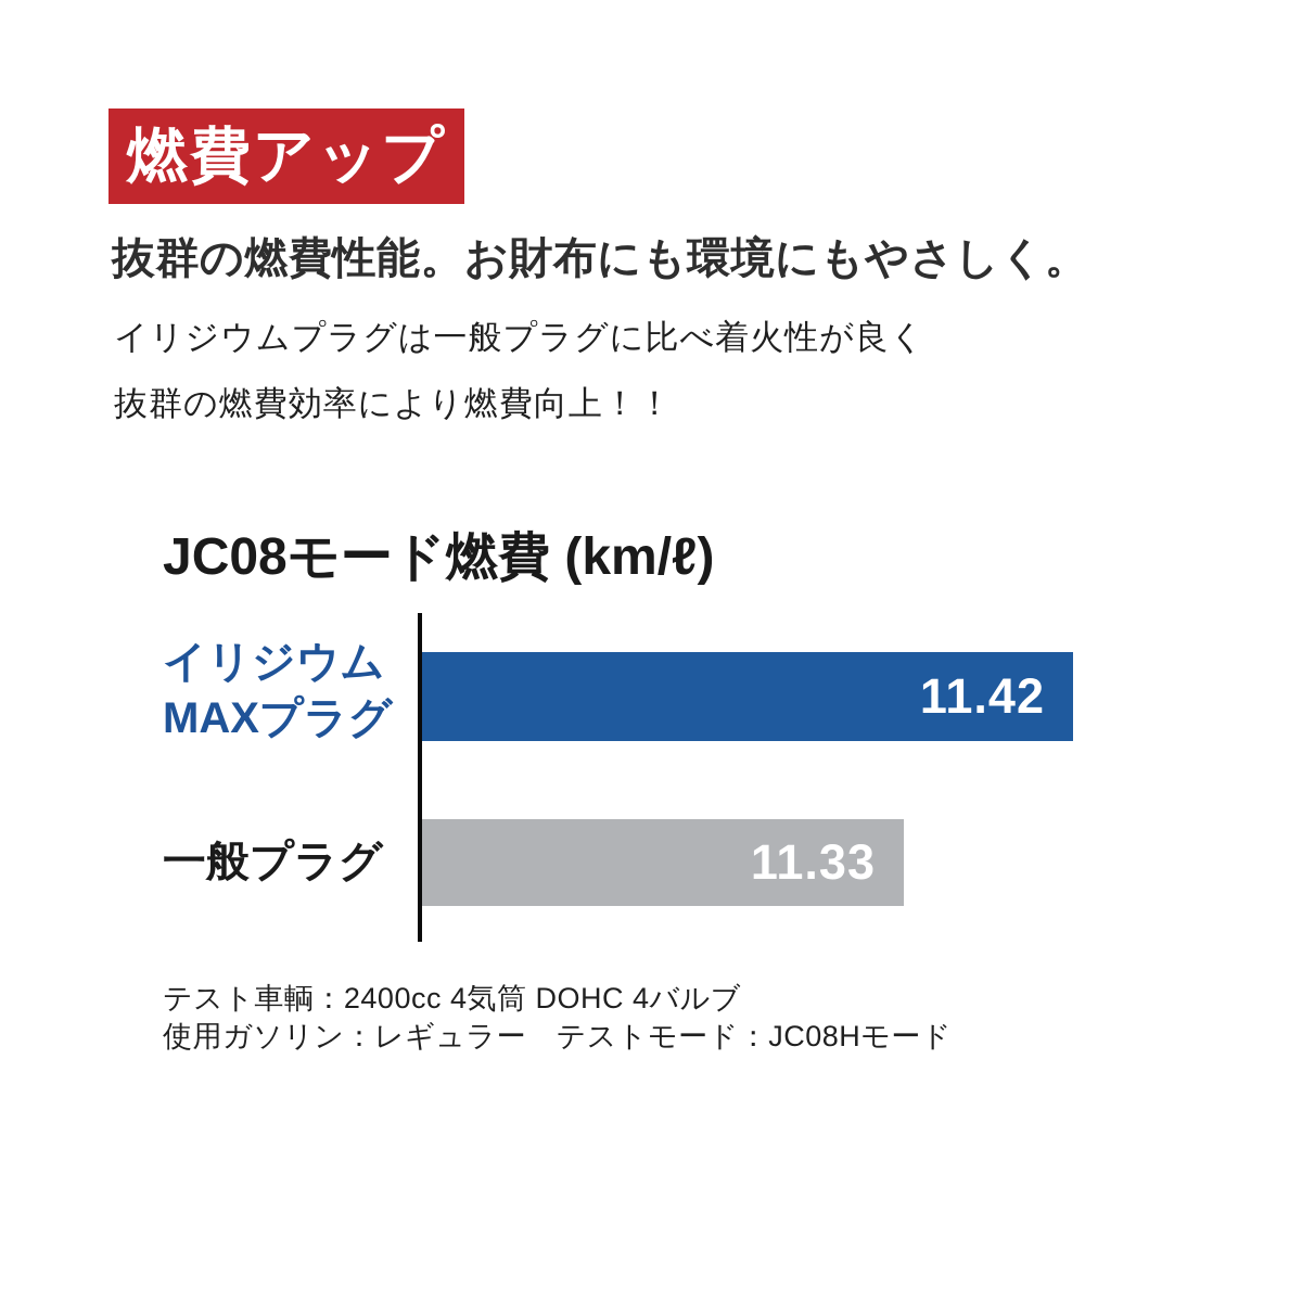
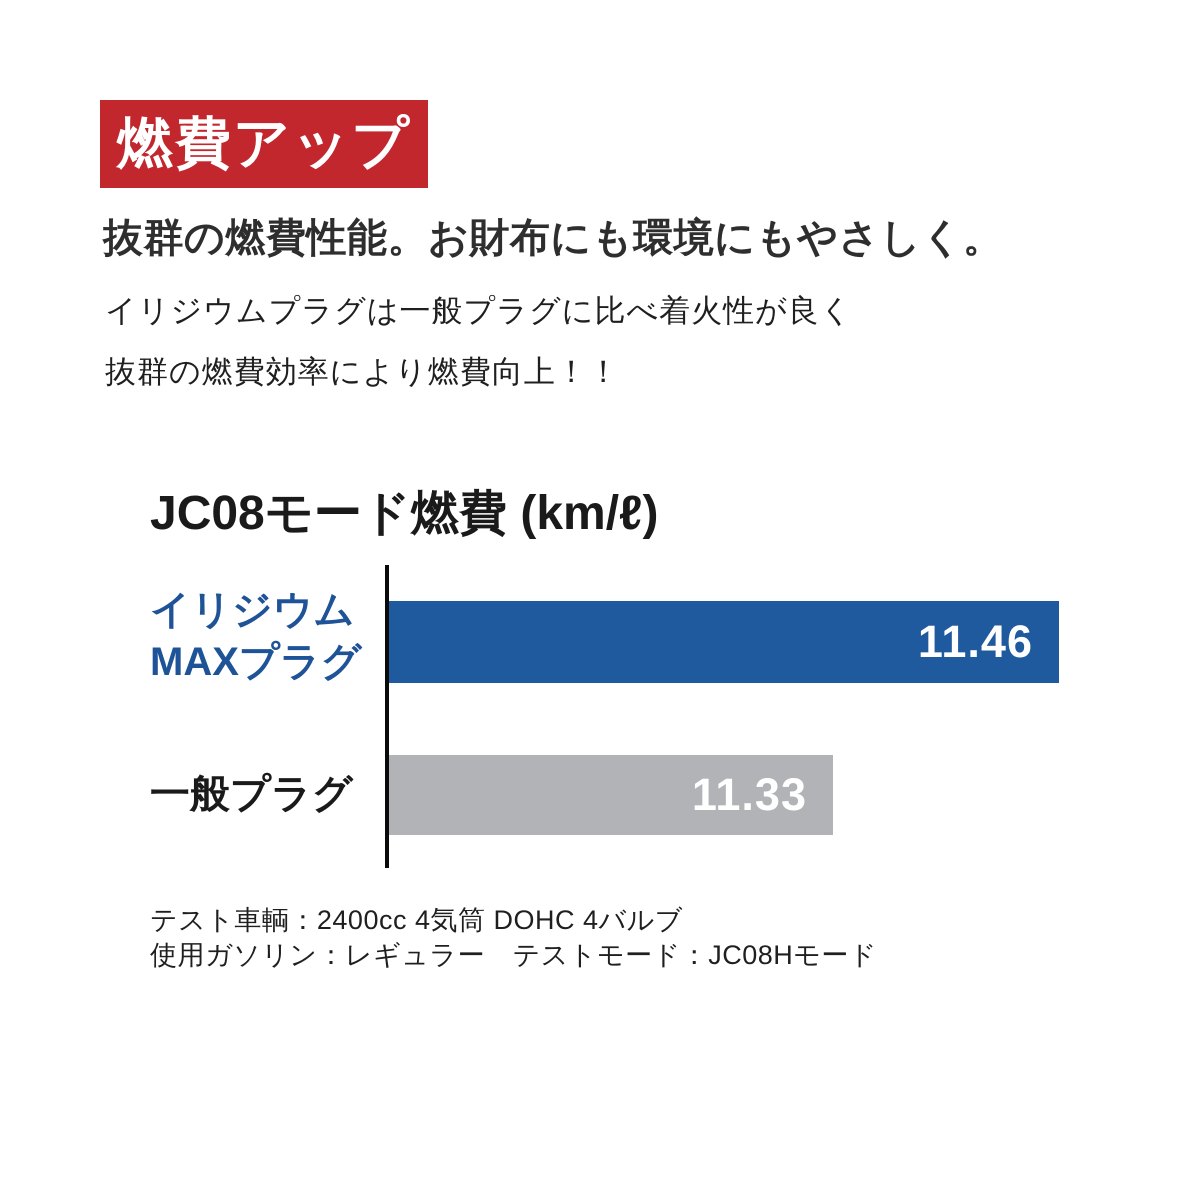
イリジウムMAXプラグ: 11.42 -> 11.46
